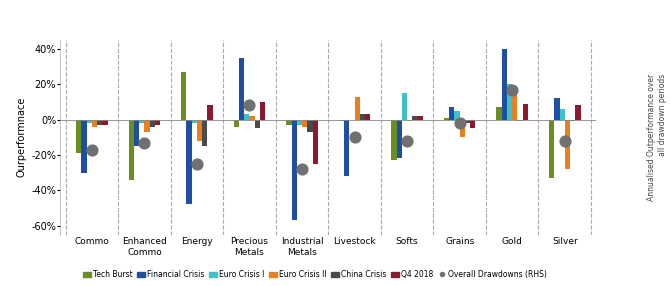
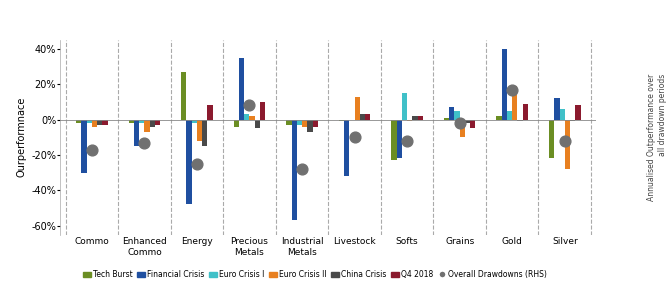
Tech Burst/Commo: -19% -> -2%
Tech Burst/Enhanced Commo: -34% -> -2%
Q4 2018/Industrial Metals: -25% -> -4%
Tech Burst/Gold: 7% -> 2%
Euro Crisis I/Gold: 20% -> 5%
Tech Burst/Silver: -33% -> -22%
